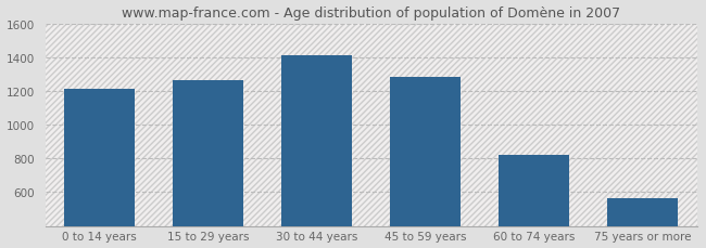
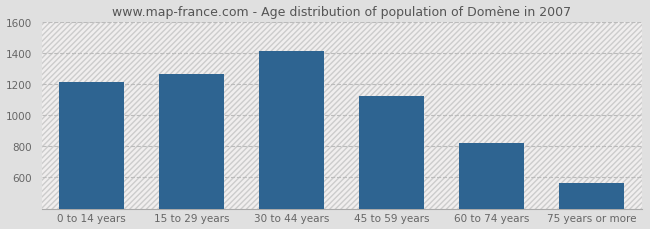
45 to 59 years: 1280 -> 1120
